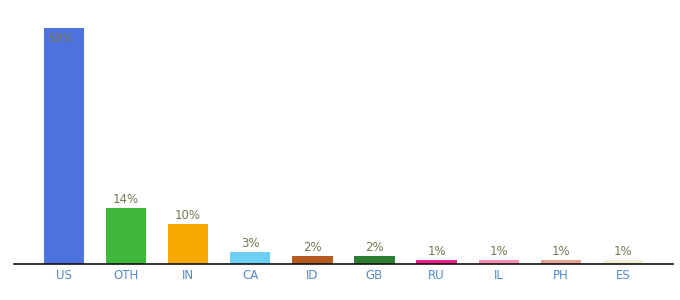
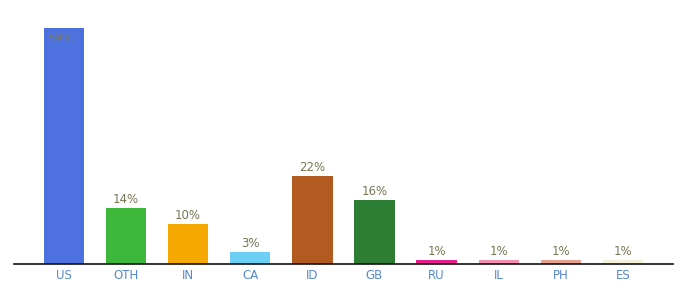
ID: 2% -> 22%
GB: 2% -> 16%
